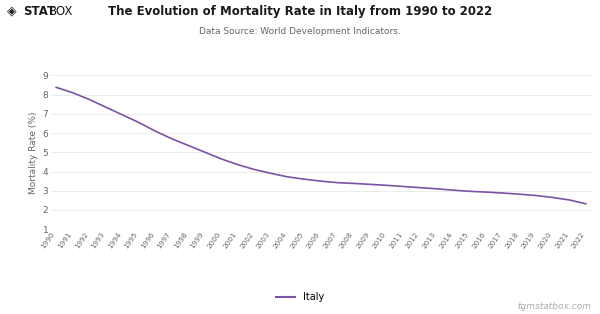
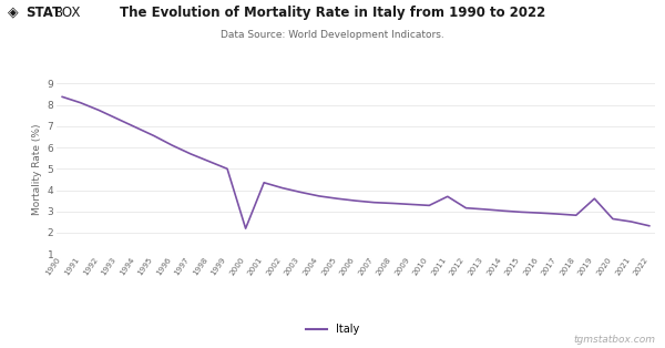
2000: 4.7 -> 2.2
2011: 3.2 -> 3.7
2019: 2.8 -> 3.6
